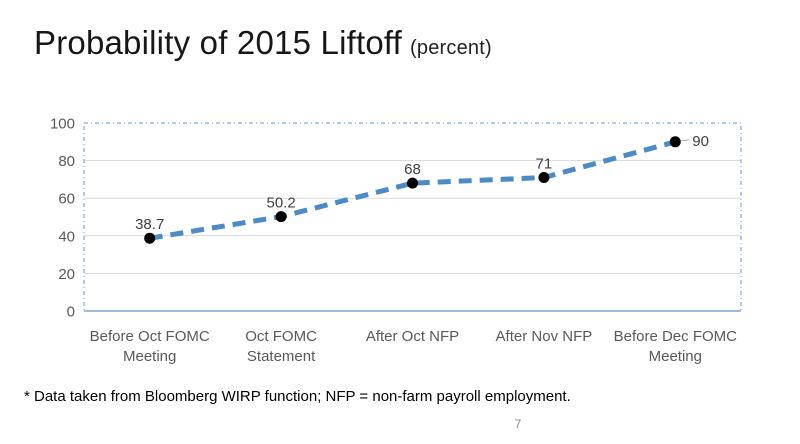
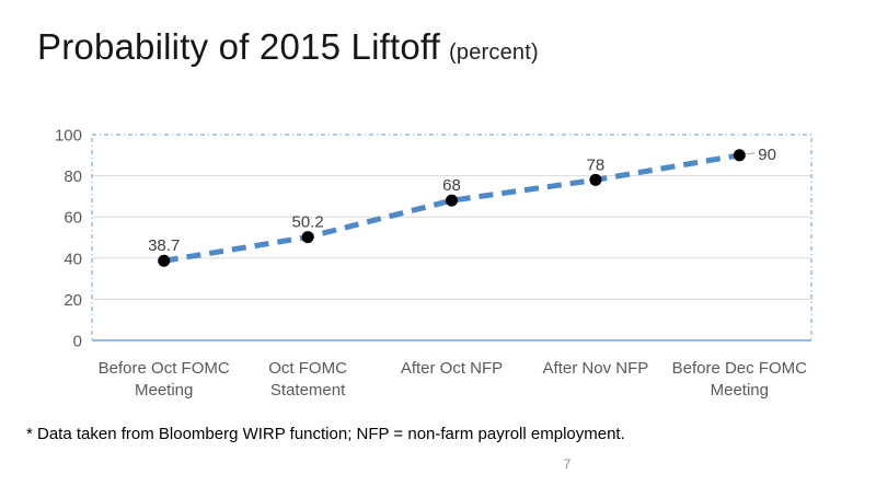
After Nov NFP: 71 -> 78
